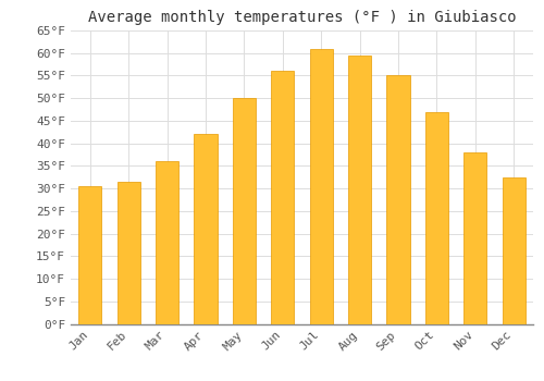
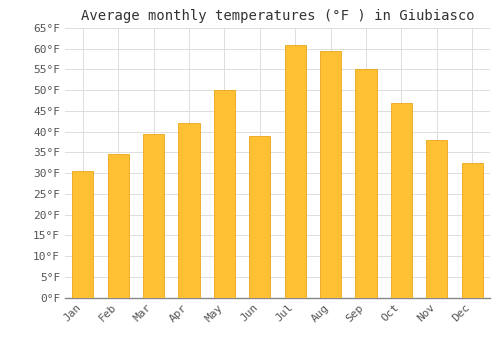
Feb: 31.5°F -> 34.5°F
Mar: 36.0°F -> 39.5°F
Jun: 56.0°F -> 39.0°F
